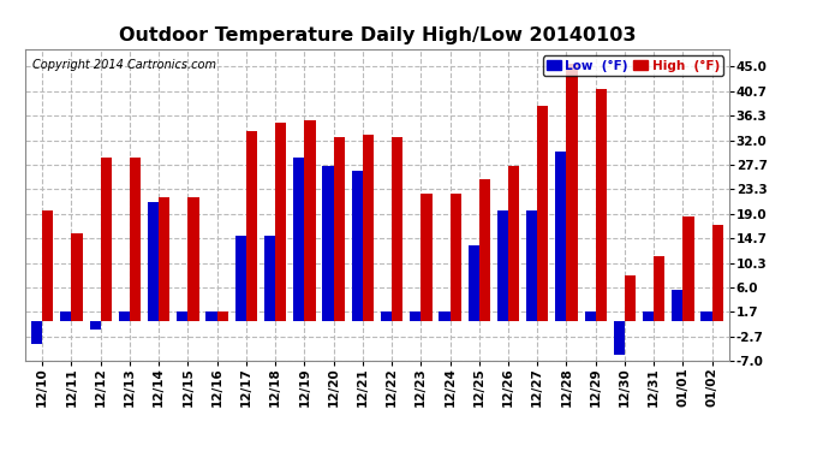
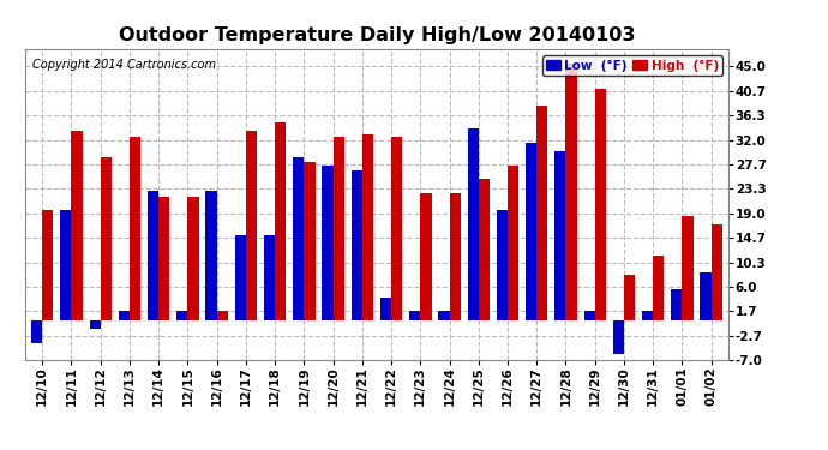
Low (°F)/12/11: 1.7 -> 19.5
High (°F)/12/11: 15.5 -> 33.5
High (°F)/12/13: 29.0 -> 32.5
Low (°F)/12/14: 21.0 -> 23.0
Low (°F)/12/16: 1.7 -> 23.0
High (°F)/12/19: 35.5 -> 28.0
Low (°F)/12/22: 1.7 -> 4.0
Low (°F)/12/25: 13.5 -> 34.0
Low (°F)/12/27: 19.5 -> 31.5
Low (°F)/01/02: 1.7 -> 8.5
